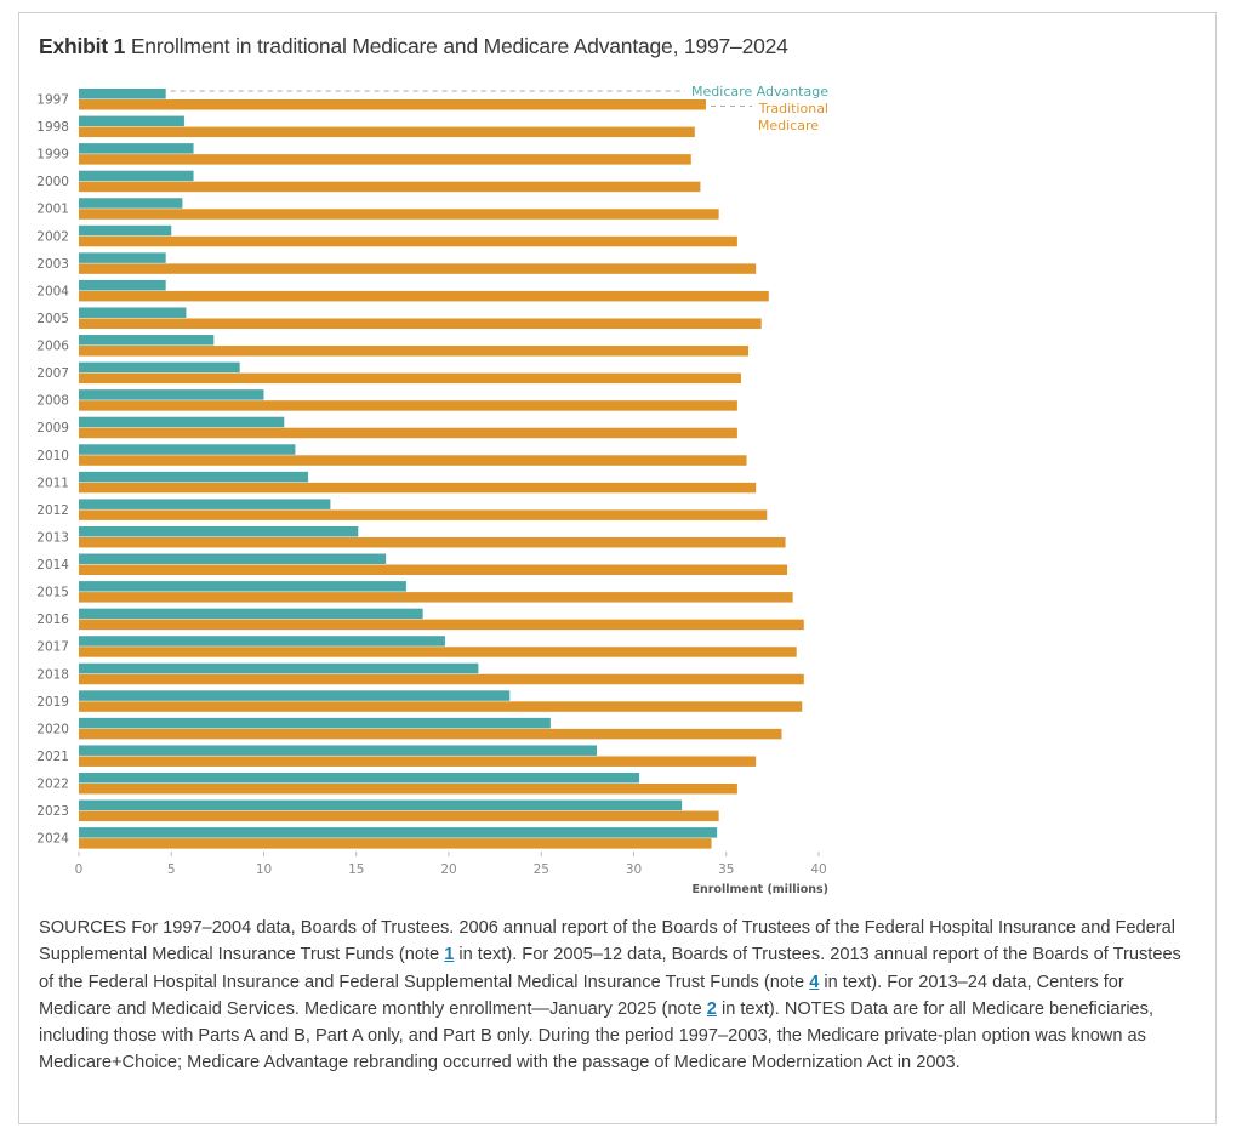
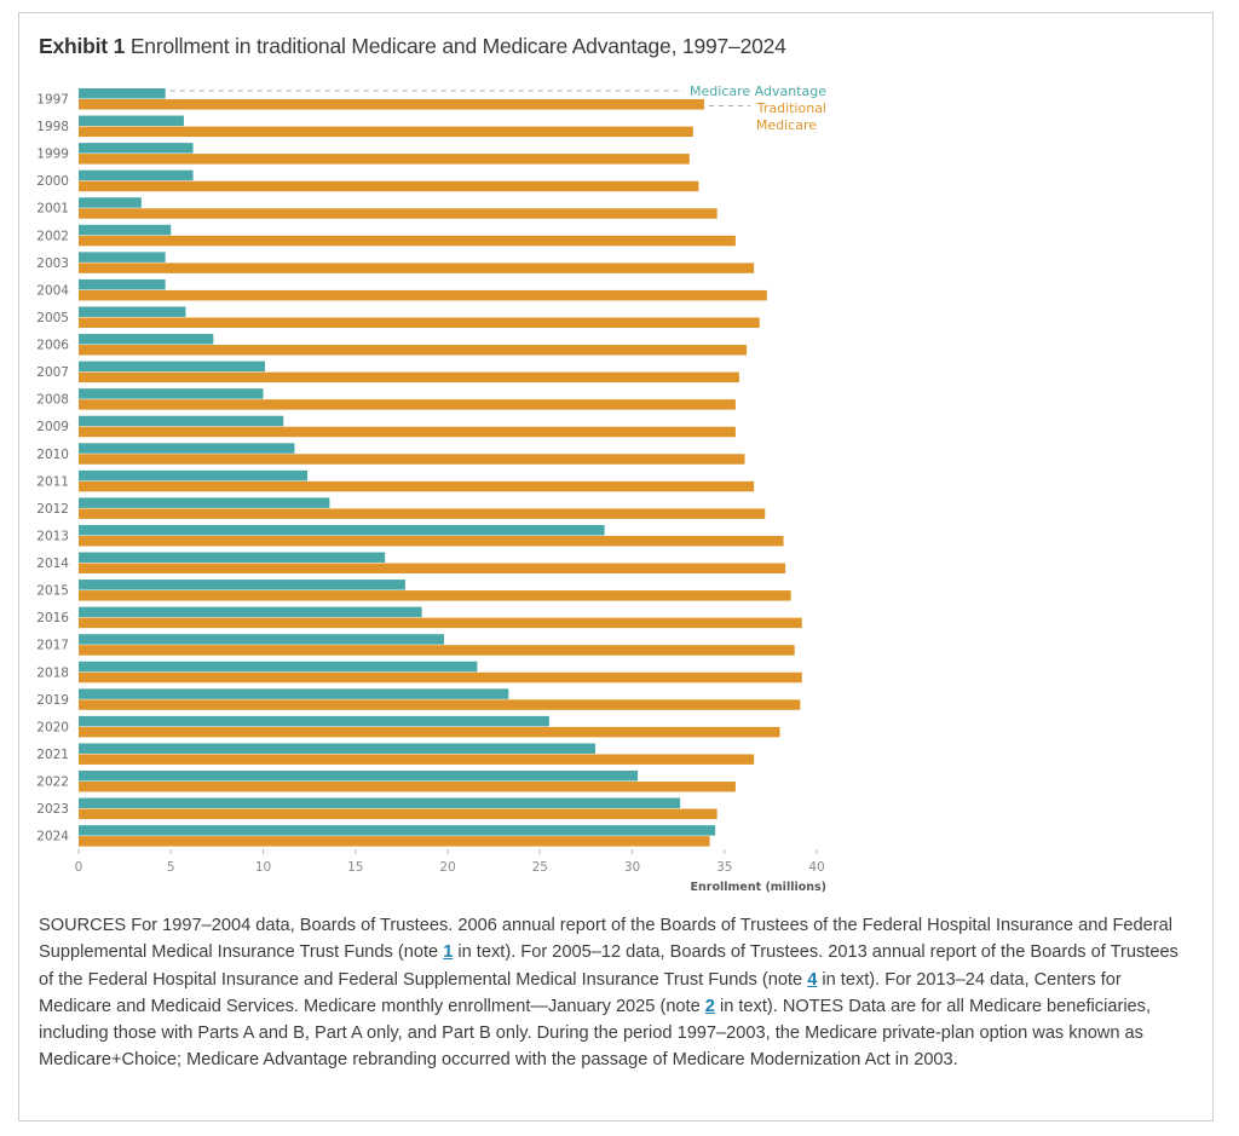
Medicare Advantage/2001: 5.6 -> 3.4
Medicare Advantage/2007: 8.7 -> 10.1
Medicare Advantage/2013: 15.1 -> 28.5
